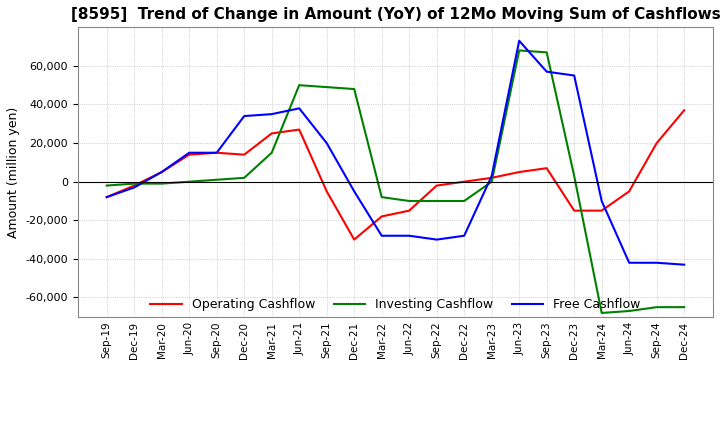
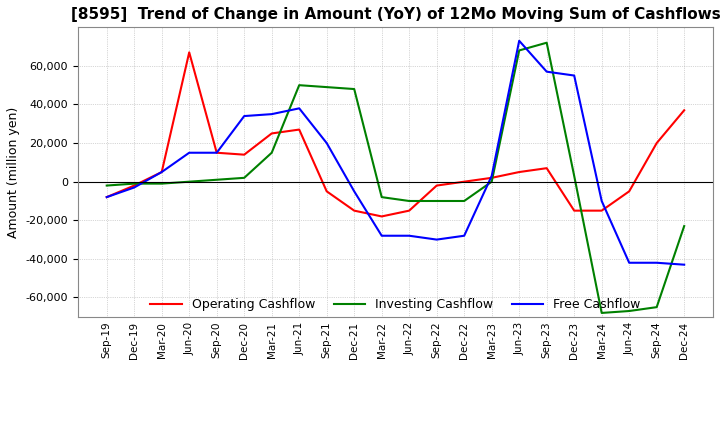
Operating Cashflow/Jun-20: 14,000 -> 67,000
Operating Cashflow/Dec-21: -30,000 -> -15,000
Investing Cashflow/Sep-23: 67,000 -> 72,000
Investing Cashflow/Dec-24: -65,000 -> -23,000
